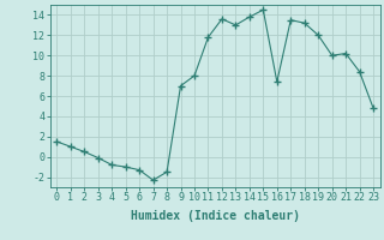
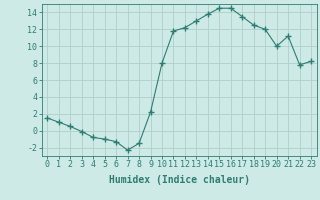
9: 7.0 -> 2.2
12: 13.6 -> 12.2
16: 7.4 -> 14.5
18: 13.2 -> 12.5
21: 10.2 -> 11.2
22: 8.4 -> 7.8
23: 4.8 -> 8.2
